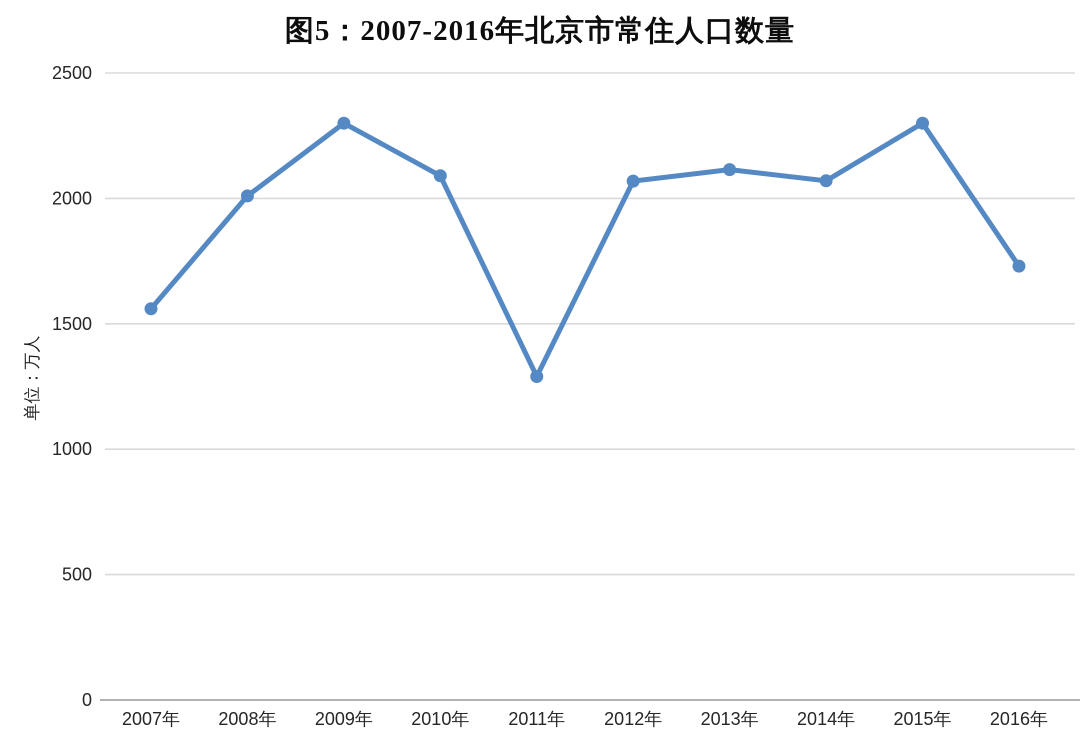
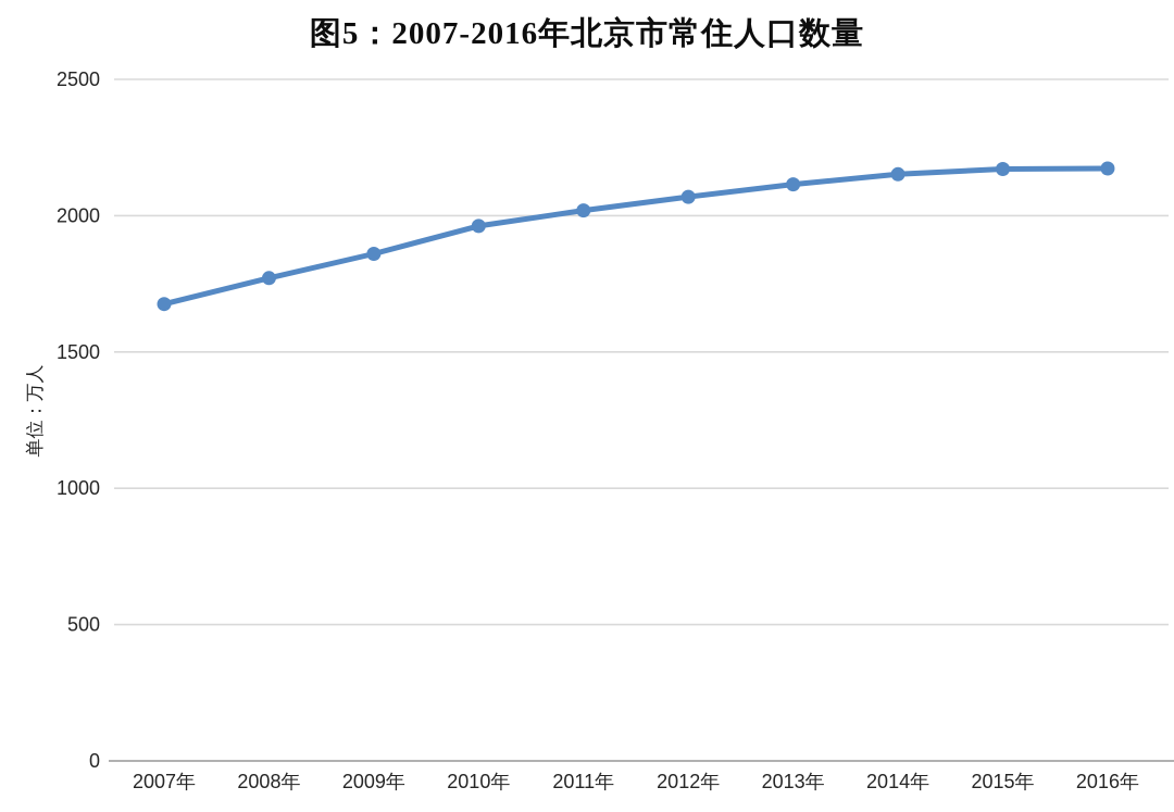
2007年: 1560 -> 1680
2008年: 2010 -> 1770
2009年: 2300 -> 1860
2010年: 2090 -> 1960
2011年: 1290 -> 2020
2014年: 2070 -> 2150
2015年: 2300 -> 2170
2016年: 1730 -> 2170
